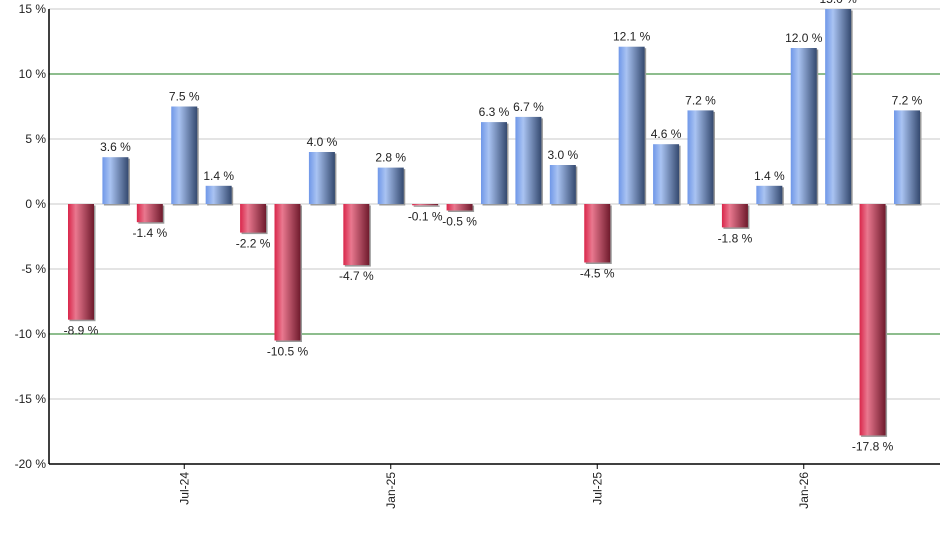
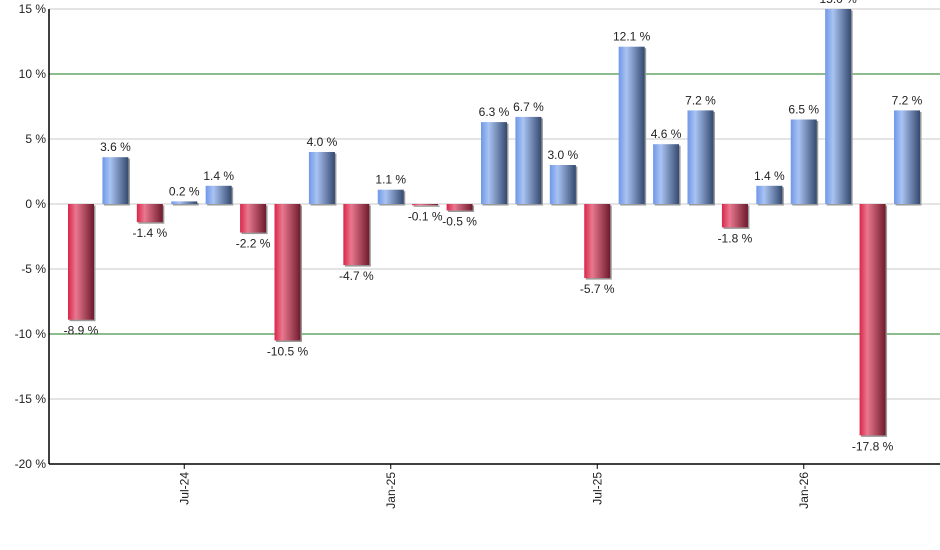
Jul-24: 7.5 -> 0.2
Jan-25: 2.8 -> 1.1
Jul-25: -4.5 -> -5.7
Jan-26: 12.0 -> 6.5
